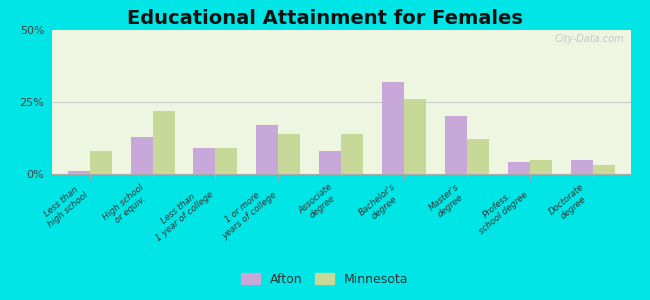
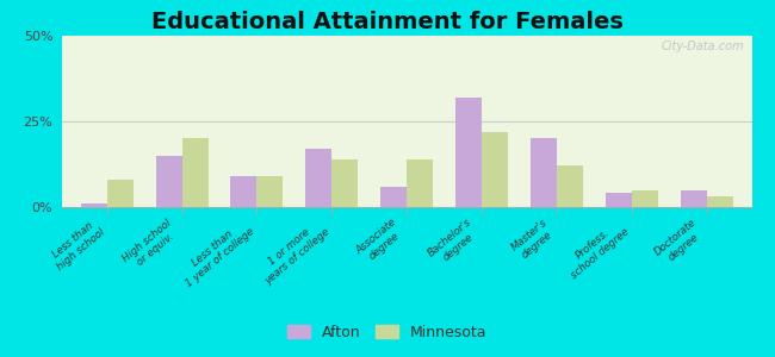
Afton/High school or equiv.: 13% -> 15%
Minnesota/High school or equiv.: 22% -> 20%
Afton/Associate degree: 8% -> 6%
Minnesota/Bachelor's degree: 26% -> 22%
